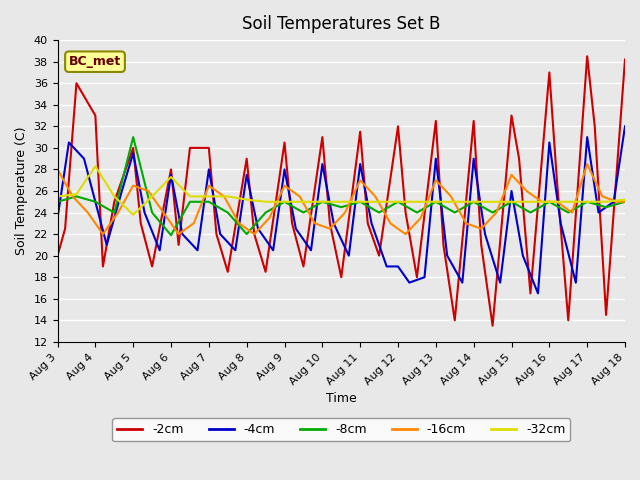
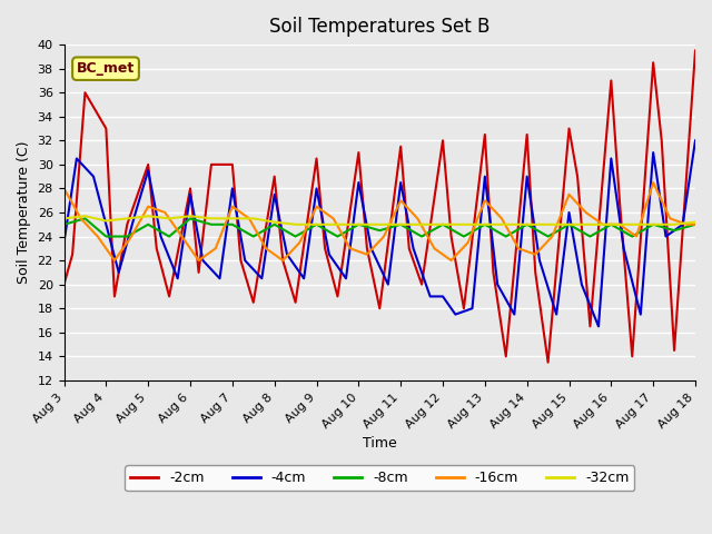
-8cm/Aug 4: 25.0 -> 24.0
-32cm/Aug 4: 28.3 -> 25.3
-8cm/Aug 5: 31.0 -> 25.0
-32cm/Aug 5: 23.8 -> 25.7
-8cm/Aug 6: 21.9 -> 25.5
-32cm/Aug 6: 27.3 -> 25.7
-8cm/Aug 8: 22.0 -> 25.0
-2cm/Aug 18: 38.2 -> 39.5
